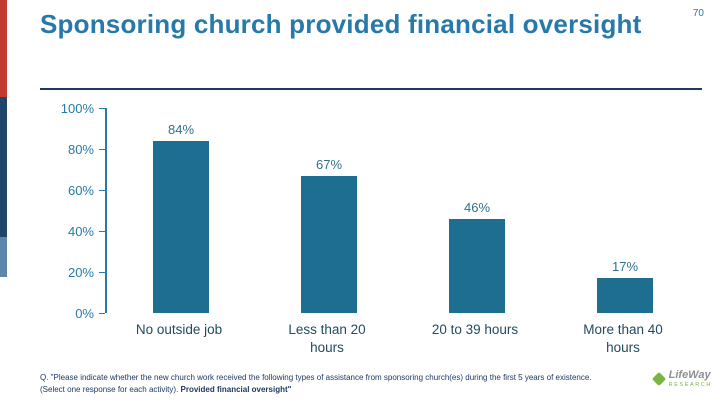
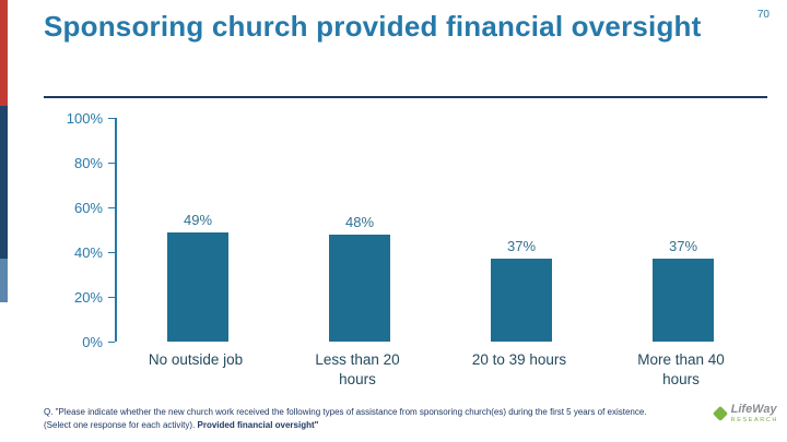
No outside job: 84% -> 49%
Less than 20 hours: 67% -> 48%
20 to 39 hours: 46% -> 37%
More than 40 hours: 17% -> 37%
